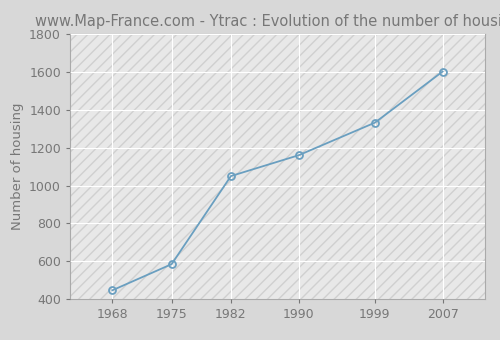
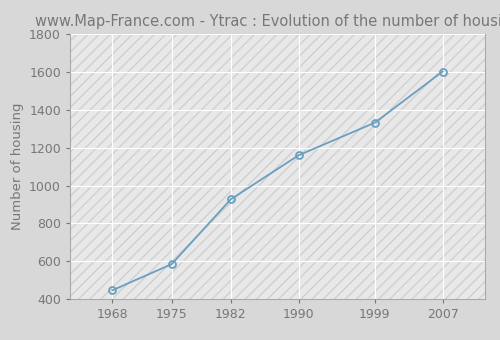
1982: 1050 -> 930
